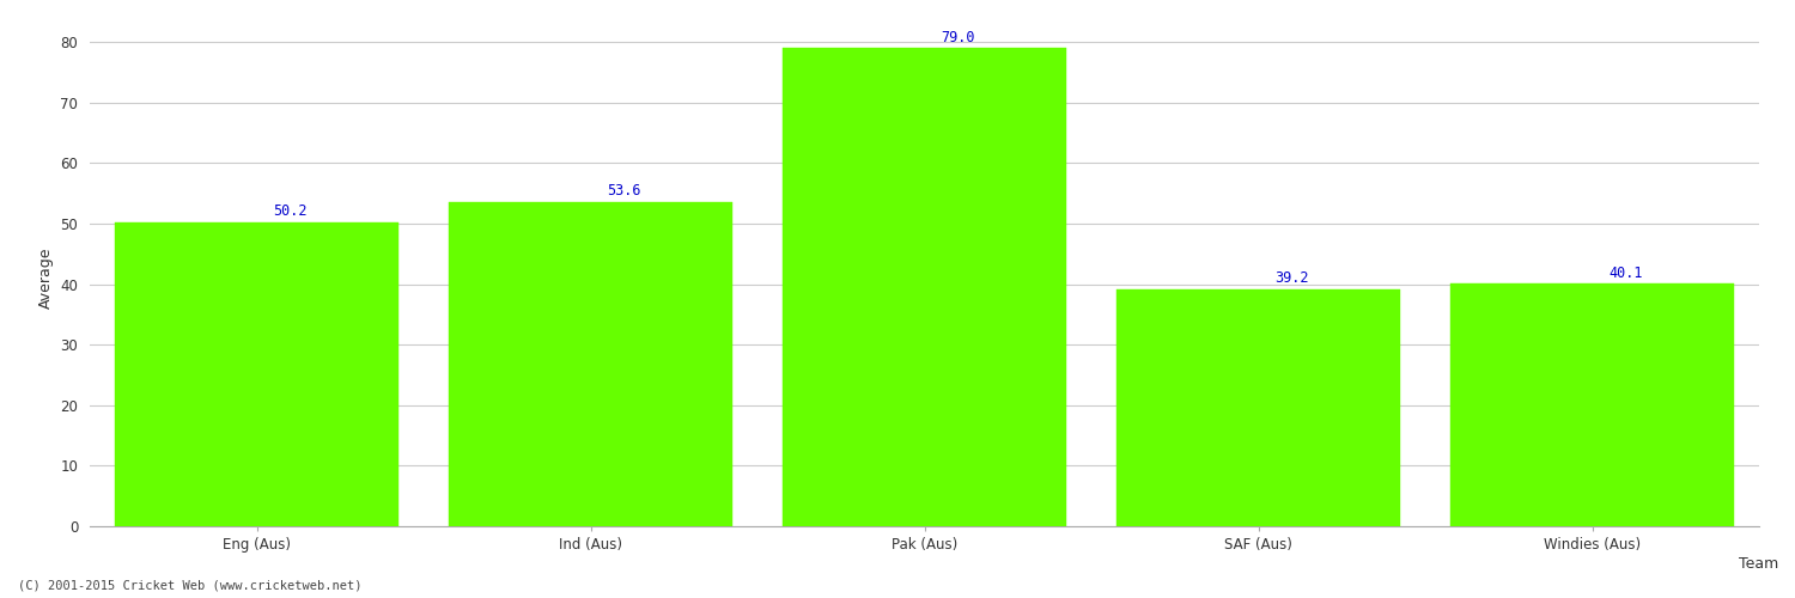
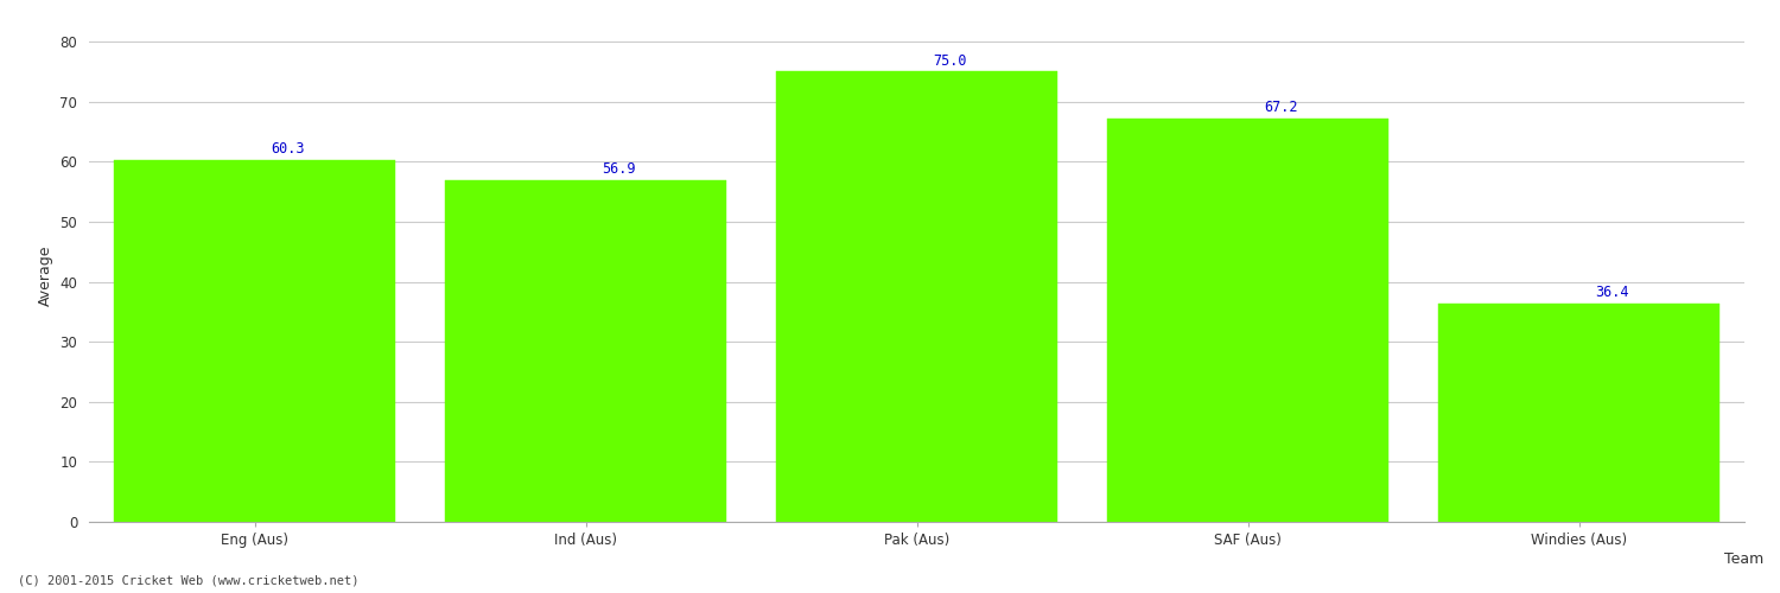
Eng (Aus): 50.2 -> 60.3
Ind (Aus): 53.6 -> 56.9
Pak (Aus): 79.0 -> 75.0
SAF (Aus): 39.2 -> 67.2
Windies (Aus): 40.1 -> 36.4
